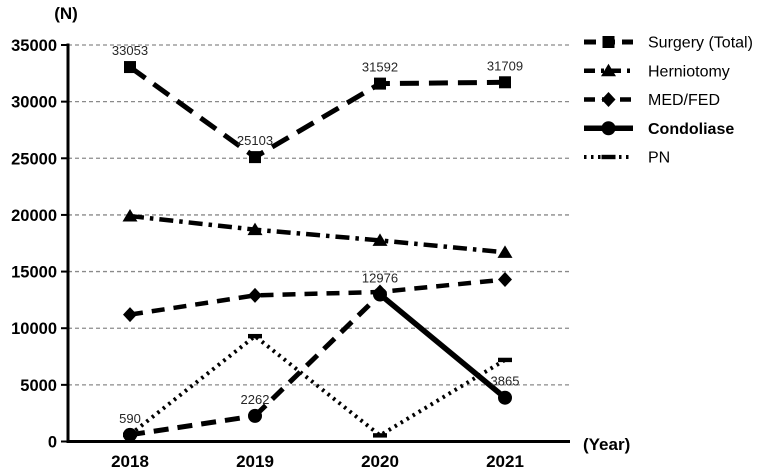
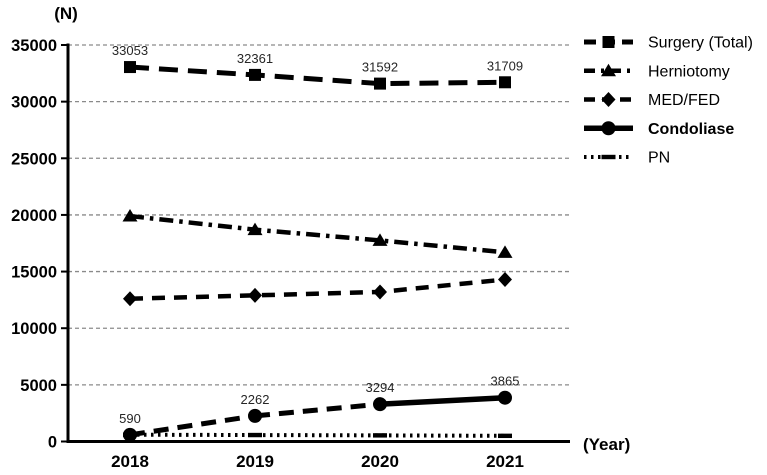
MED/FED/2018: 11200 -> 12600
Surgery (Total)/2019: 25103 -> 32361
PN/2019: 9300 -> 600
Condoliase/2020: 12976 -> 3294
PN/2021: 7200 -> 500
